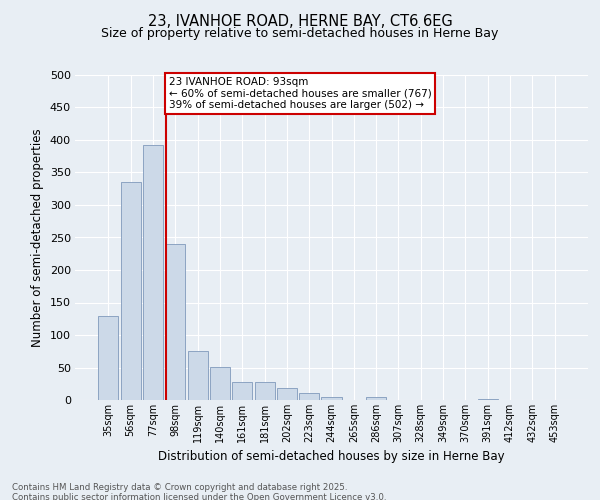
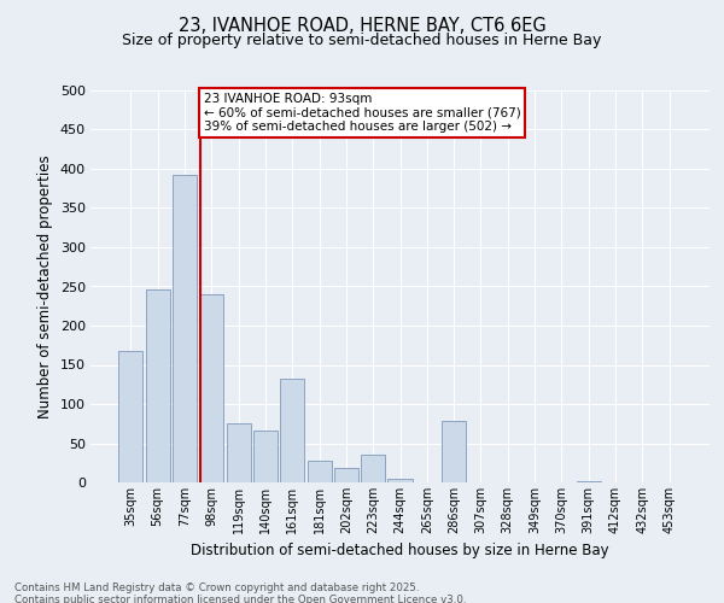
35sqm: 130 -> 168
56sqm: 335 -> 246
140sqm: 51 -> 66
161sqm: 27 -> 132
223sqm: 11 -> 36
286sqm: 4 -> 78
